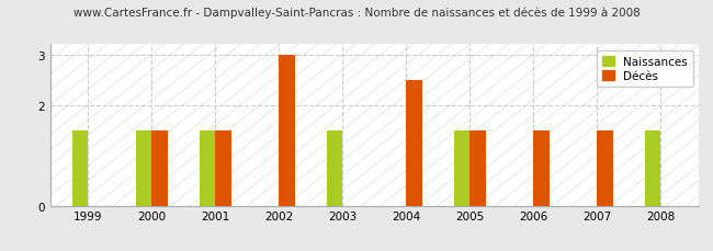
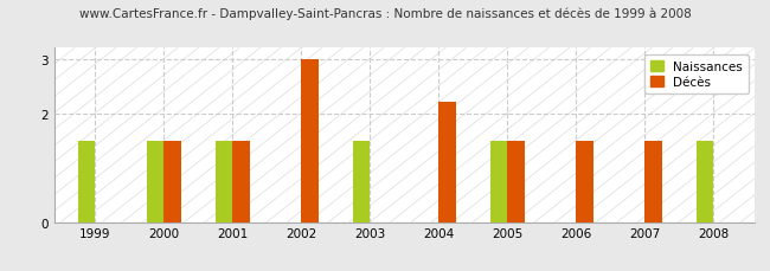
Décès/2004: 2.5 -> 2.2
